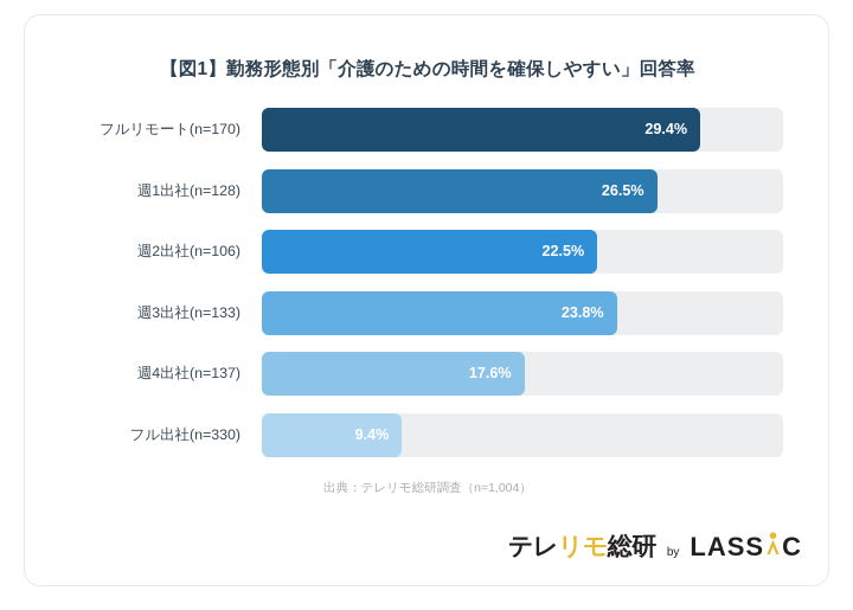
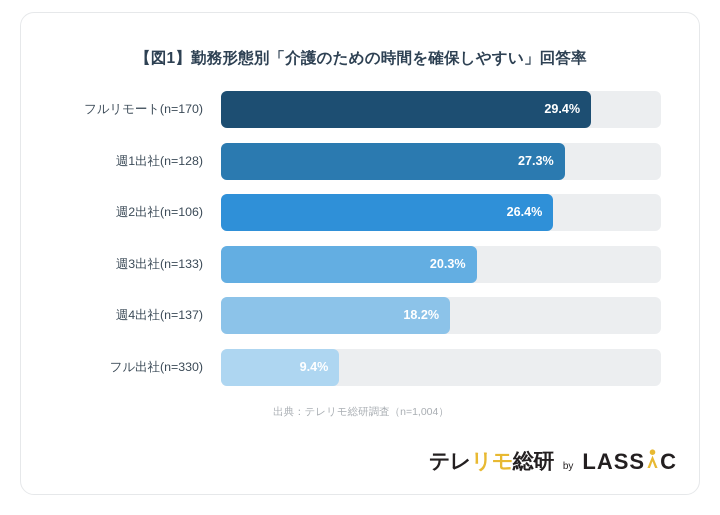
週1出社(n=128): 26.5% -> 27.3%
週2出社(n=106): 22.5% -> 26.4%
週3出社(n=133): 23.8% -> 20.3%
週4出社(n=137): 17.6% -> 18.2%
